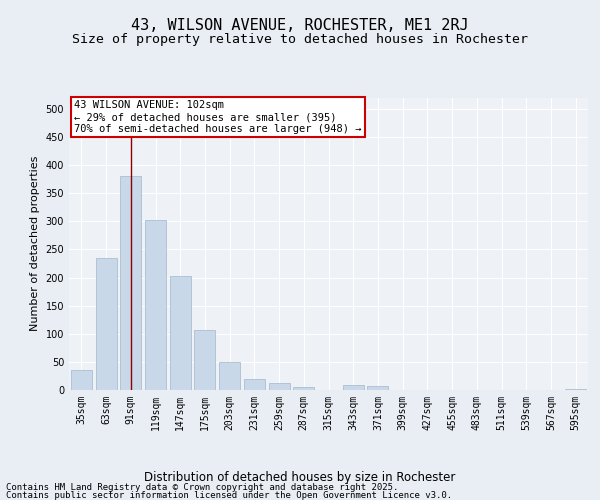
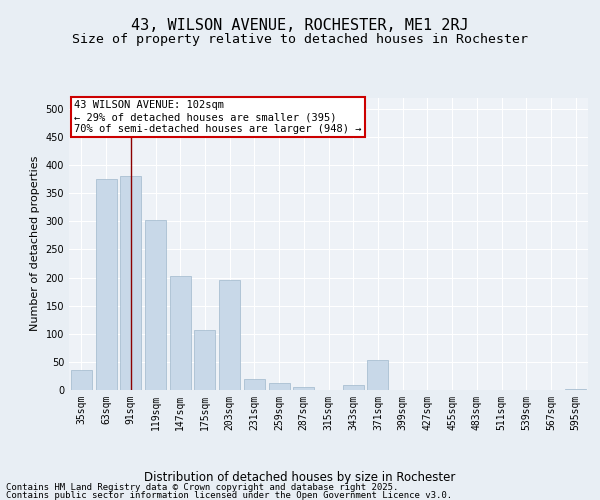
63sqm: 235 -> 376
203sqm: 50 -> 196
371sqm: 8 -> 54
